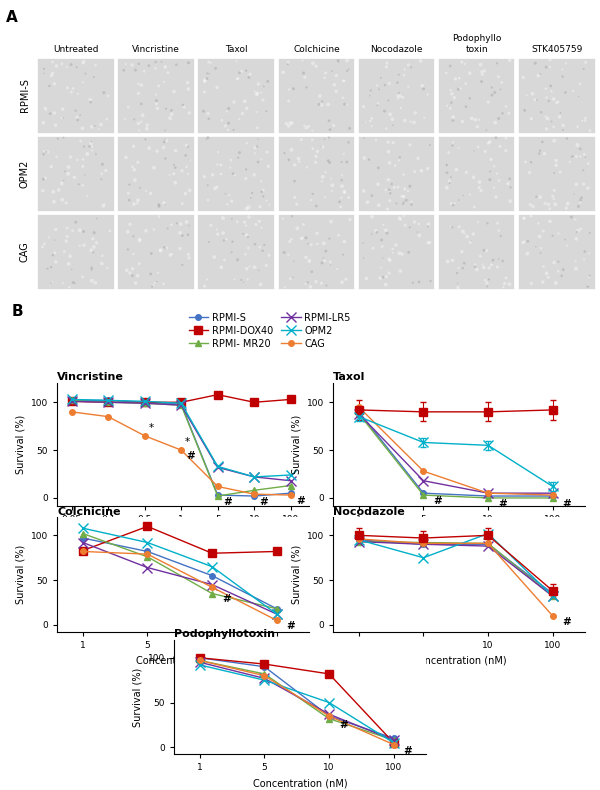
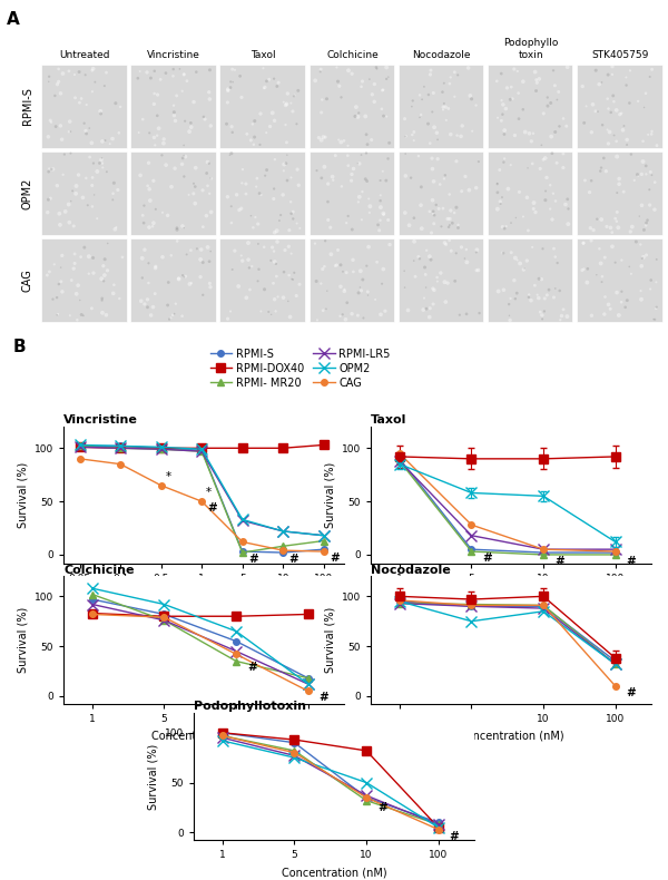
Vincristine/RPMI-DOX40/5: 108 -> 100
Vincristine/OPM2/100: 24 -> 18
Colchicine/RPMI-DOX40/5: 110 -> 80
Colchicine/RPMI-LR5/5: 64 -> 76
Nocodazole/OPM2/10: 102 -> 85
